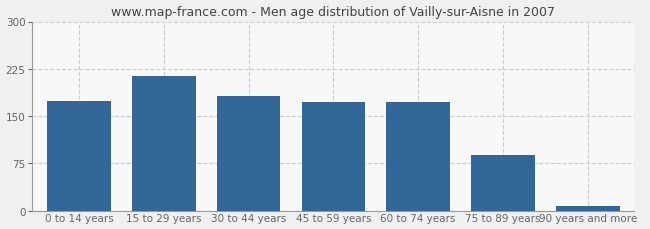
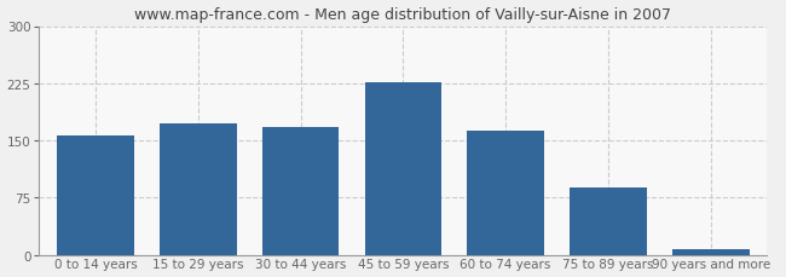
0 to 14 years: 174 -> 157
15 to 29 years: 214 -> 172
30 to 44 years: 182 -> 167
45 to 59 years: 172 -> 226
60 to 74 years: 172 -> 163
